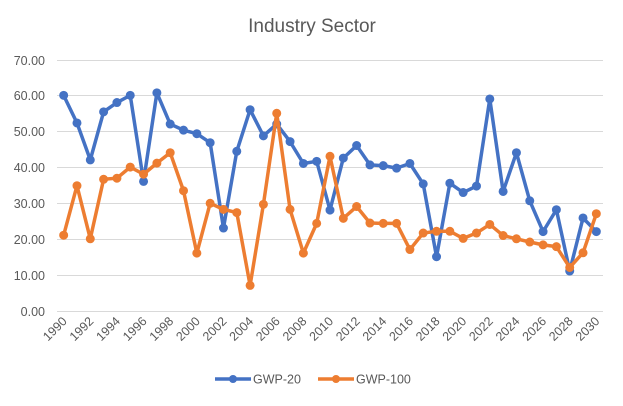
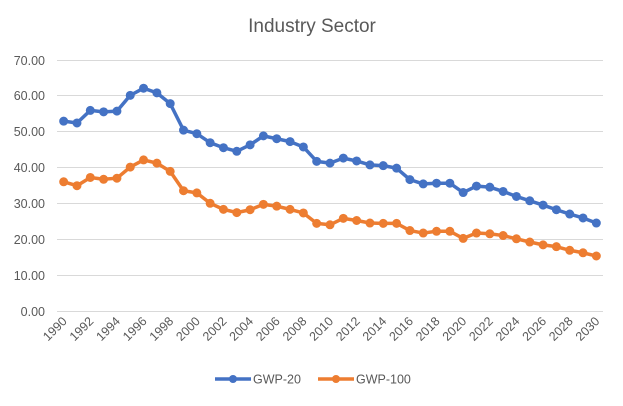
GWP-20/1990: 60 -> 53
GWP-100/1990: 21 -> 36
GWP-20/1992: 42 -> 56
GWP-100/1992: 20 -> 37
GWP-20/1994: 58 -> 56
GWP-20/1996: 36 -> 62
GWP-100/1996: 38 -> 42
GWP-20/1998: 52 -> 58
GWP-100/1998: 44 -> 39
GWP-100/2000: 16 -> 33
GWP-20/2002: 23 -> 45
GWP-20/2004: 56 -> 46
GWP-100/2004: 7 -> 28
GWP-20/2006: 52 -> 48
GWP-100/2006: 55 -> 29
GWP-20/2008: 41 -> 46
GWP-100/2008: 16 -> 27
GWP-20/2010: 28 -> 41
GWP-100/2010: 43 -> 24
GWP-20/2012: 46 -> 42
GWP-100/2012: 29 -> 25
GWP-20/2016: 41 -> 36
GWP-100/2016: 17 -> 22
GWP-20/2018: 15 -> 36
GWP-20/2022: 59 -> 34
GWP-100/2022: 24 -> 21
GWP-20/2024: 44 -> 32
GWP-20/2026: 22 -> 29
GWP-20/2028: 11 -> 27
GWP-100/2028: 12 -> 17
GWP-20/2030: 22 -> 24
GWP-100/2030: 27 -> 15
